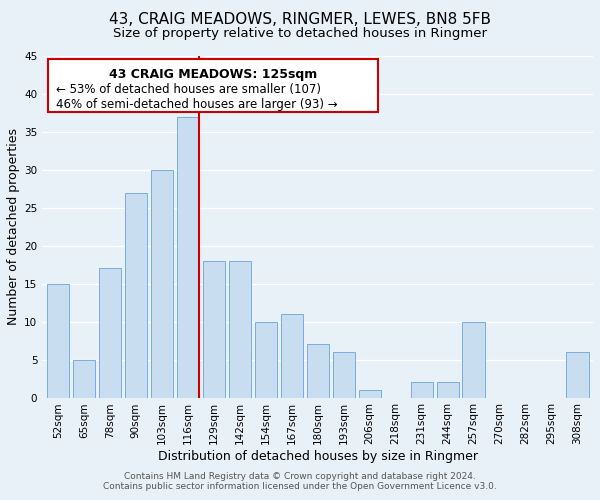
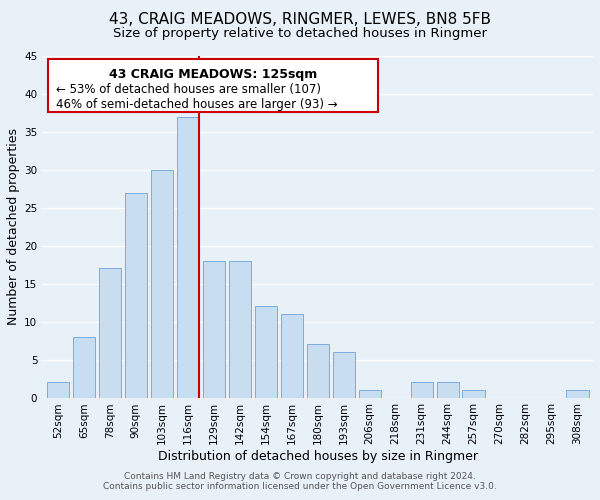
52sqm: 15 -> 2
65sqm: 5 -> 8
154sqm: 10 -> 12
257sqm: 10 -> 1
308sqm: 6 -> 1
